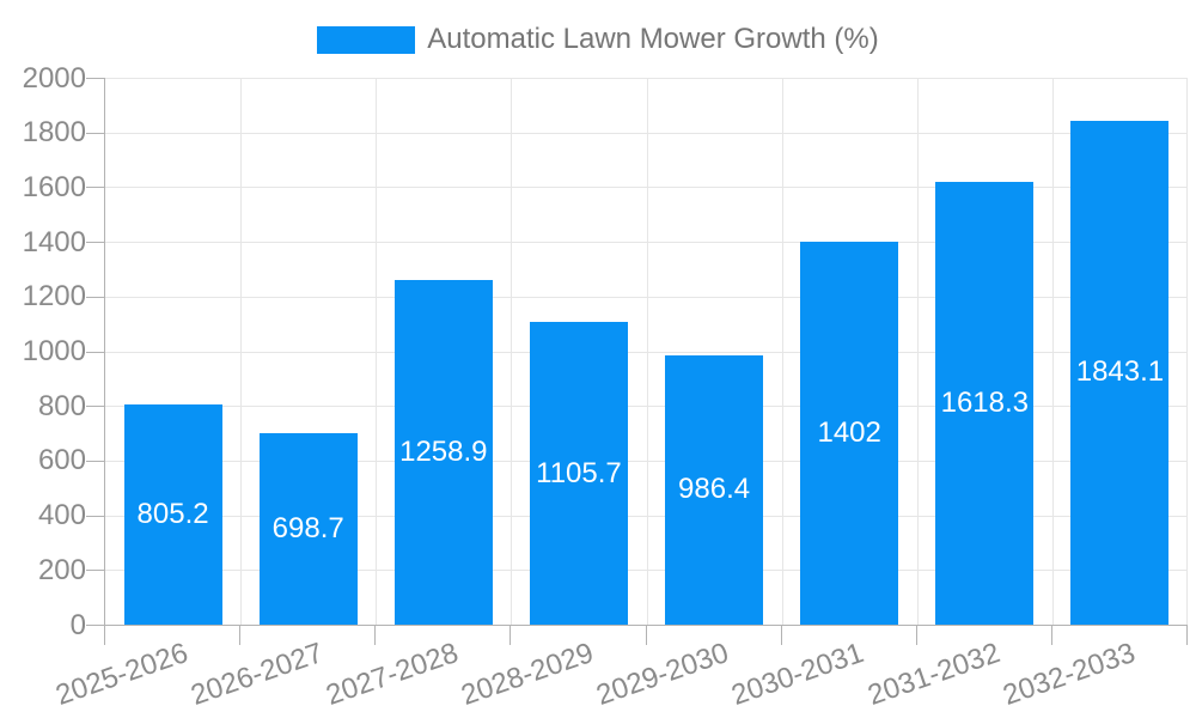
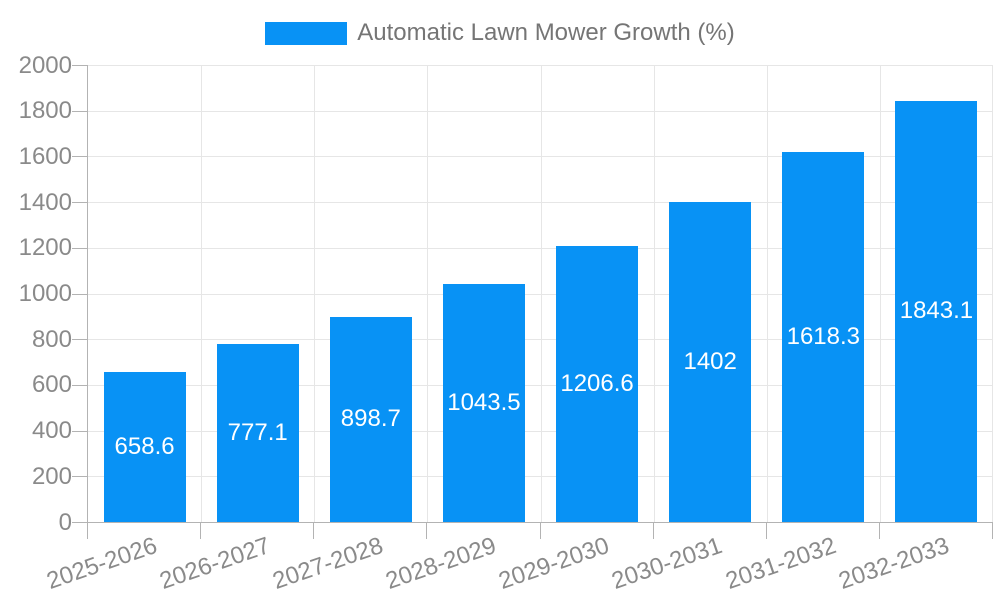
2025-2026: 805.2 -> 658.6
2026-2027: 698.7 -> 777.1
2027-2028: 1258.9 -> 898.7
2028-2029: 1105.7 -> 1043.5
2029-2030: 986.4 -> 1206.6
